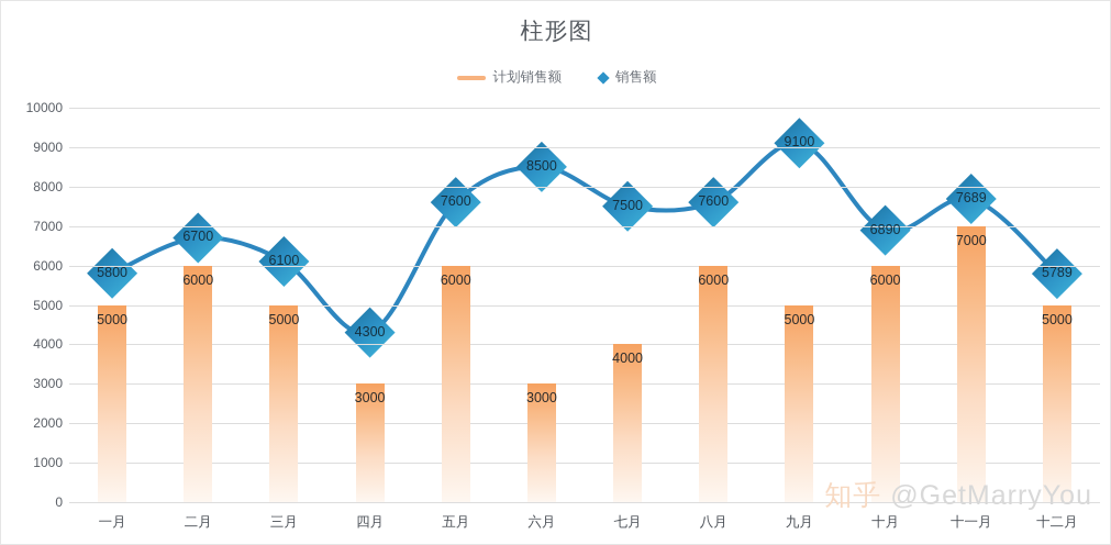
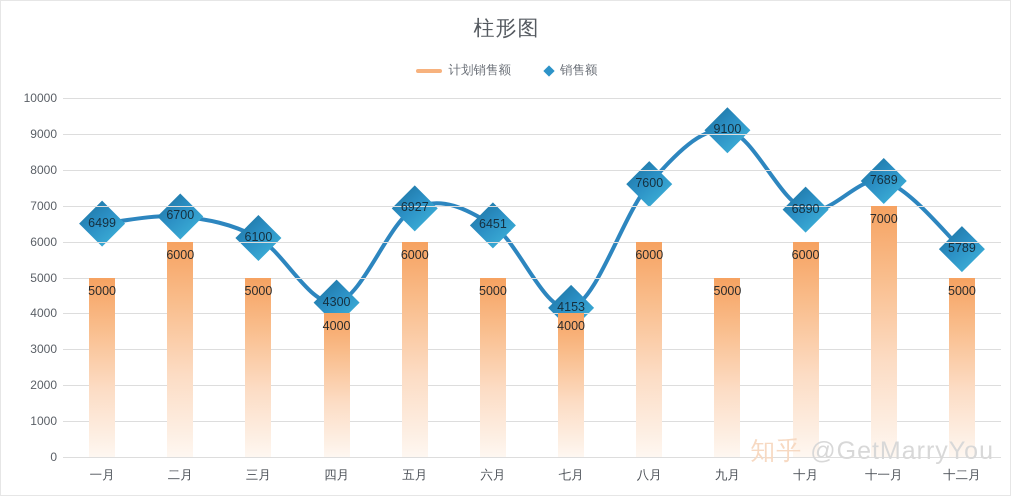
销售额/一月: 5800 -> 6499
计划销售额/四月: 3000 -> 4000
销售额/五月: 7600 -> 6927
计划销售额/六月: 3000 -> 5000
销售额/六月: 8500 -> 6451
销售额/七月: 7500 -> 4153
